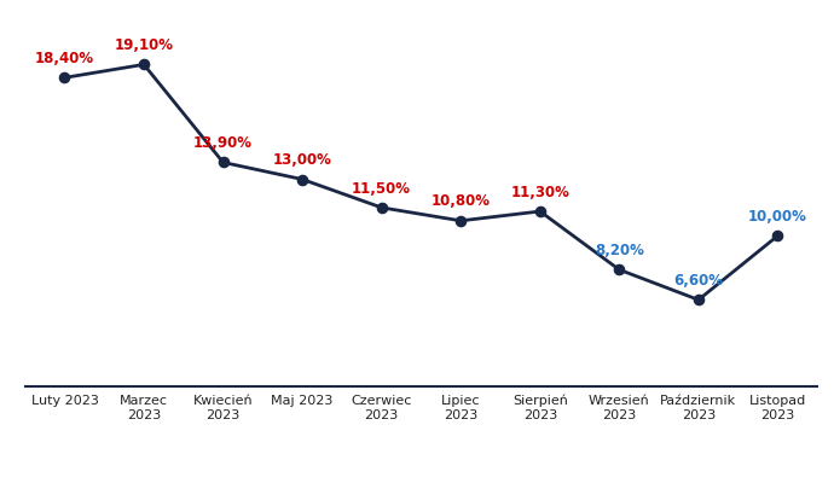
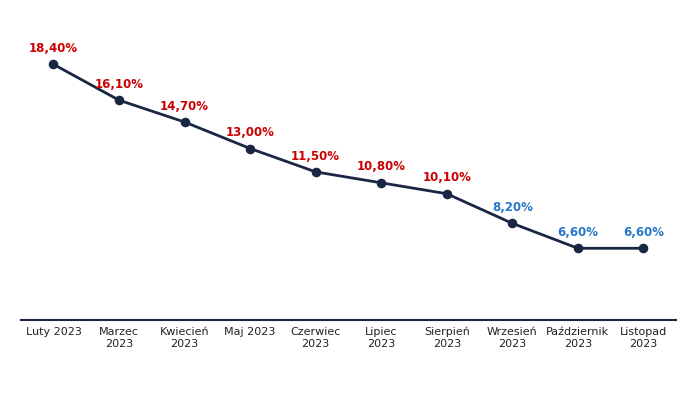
Marzec 2023: 19,10% -> 16,10%
Kwiecień 2023: 13,90% -> 14,70%
Sierpień 2023: 11,30% -> 10,10%
Listopad 2023: 10,00% -> 6,60%
